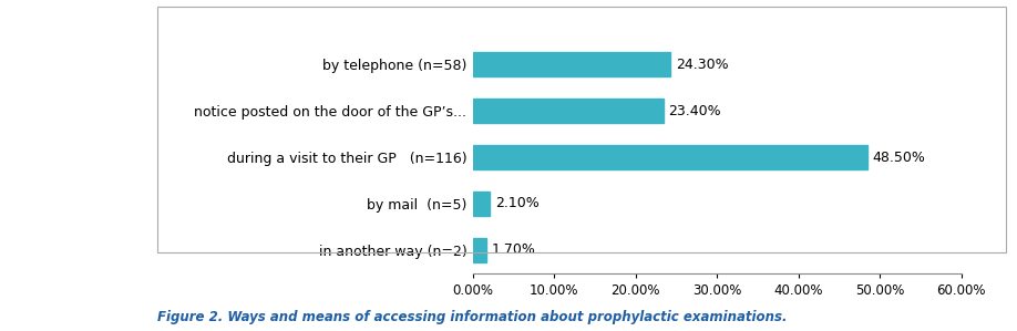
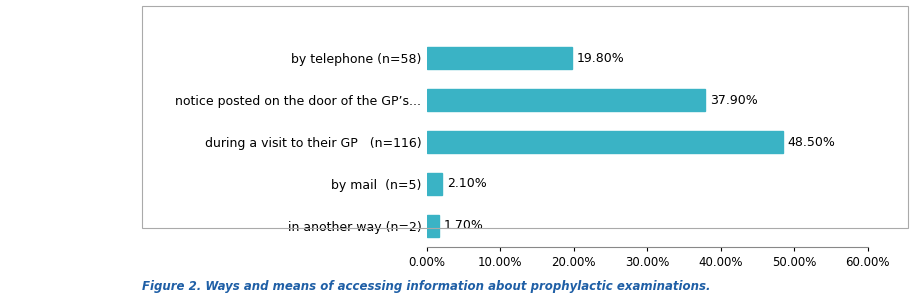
by telephone (n=58): 24.30% -> 19.80%
notice posted on the door of the GP’s...: 23.40% -> 37.90%
